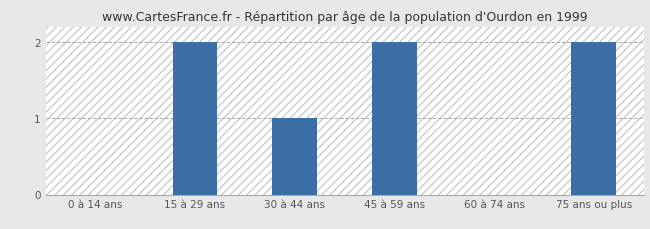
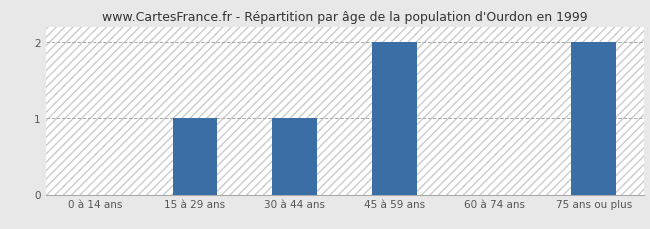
15 à 29 ans: 2 -> 1
